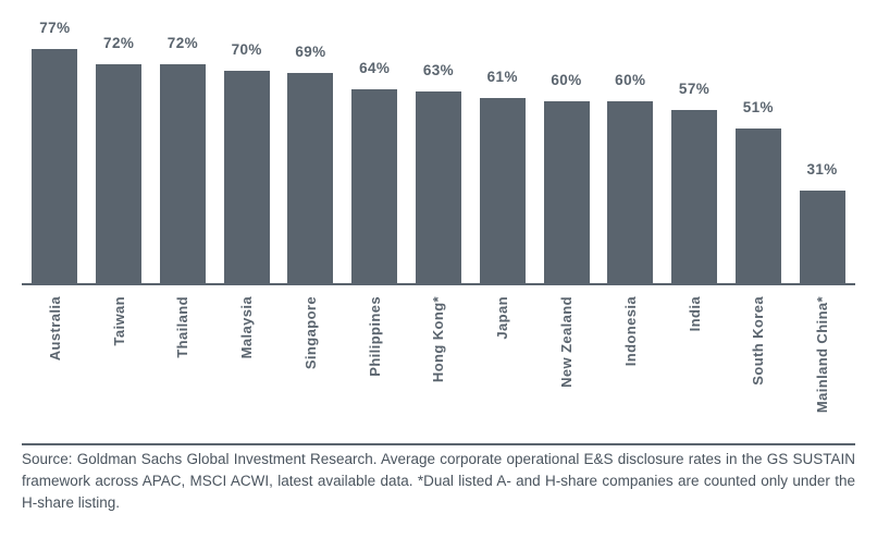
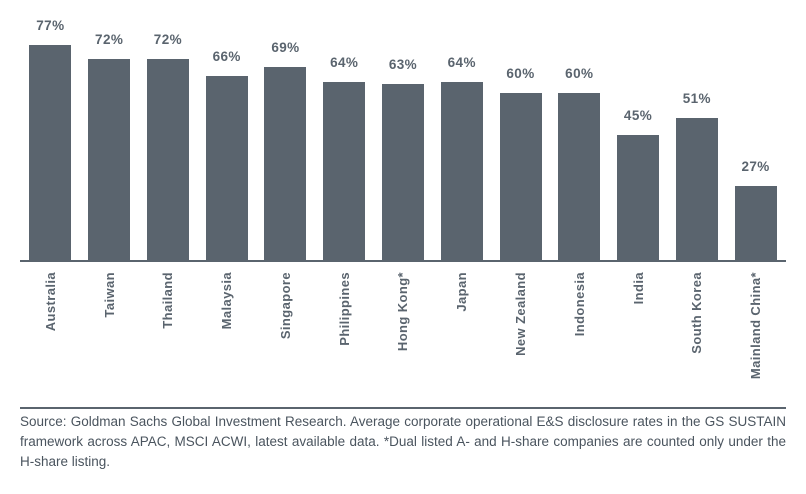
Malaysia: 70% -> 66%
Japan: 61% -> 64%
India: 57% -> 45%
Mainland China*: 31% -> 27%
